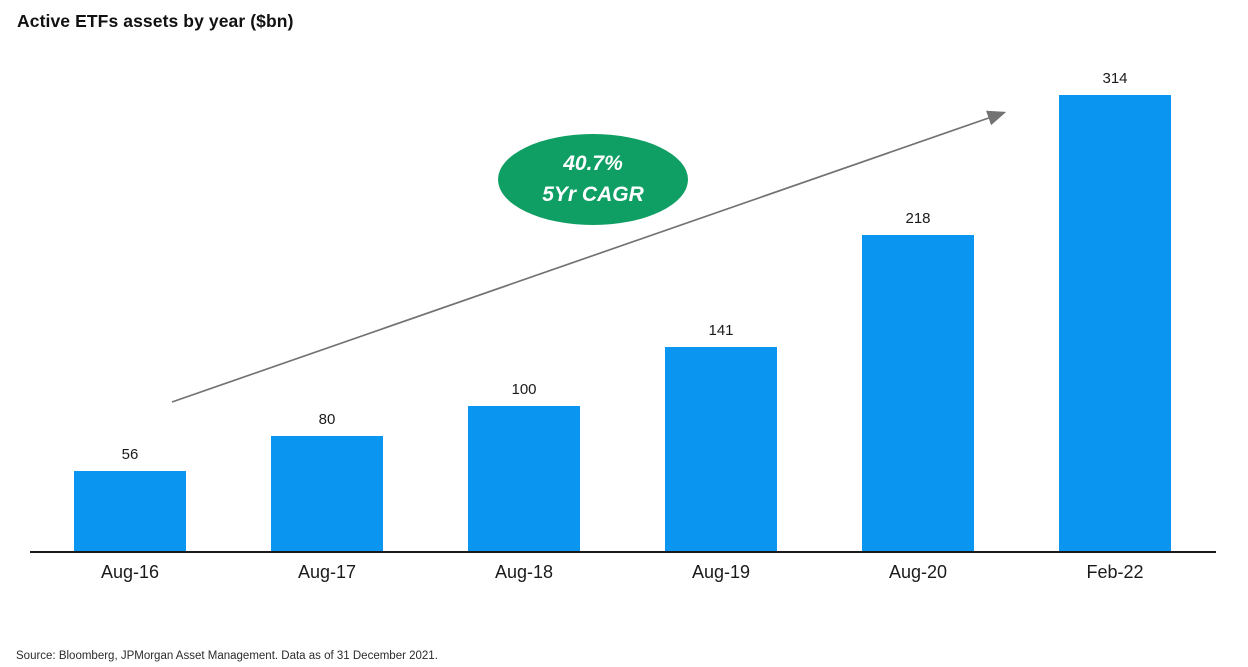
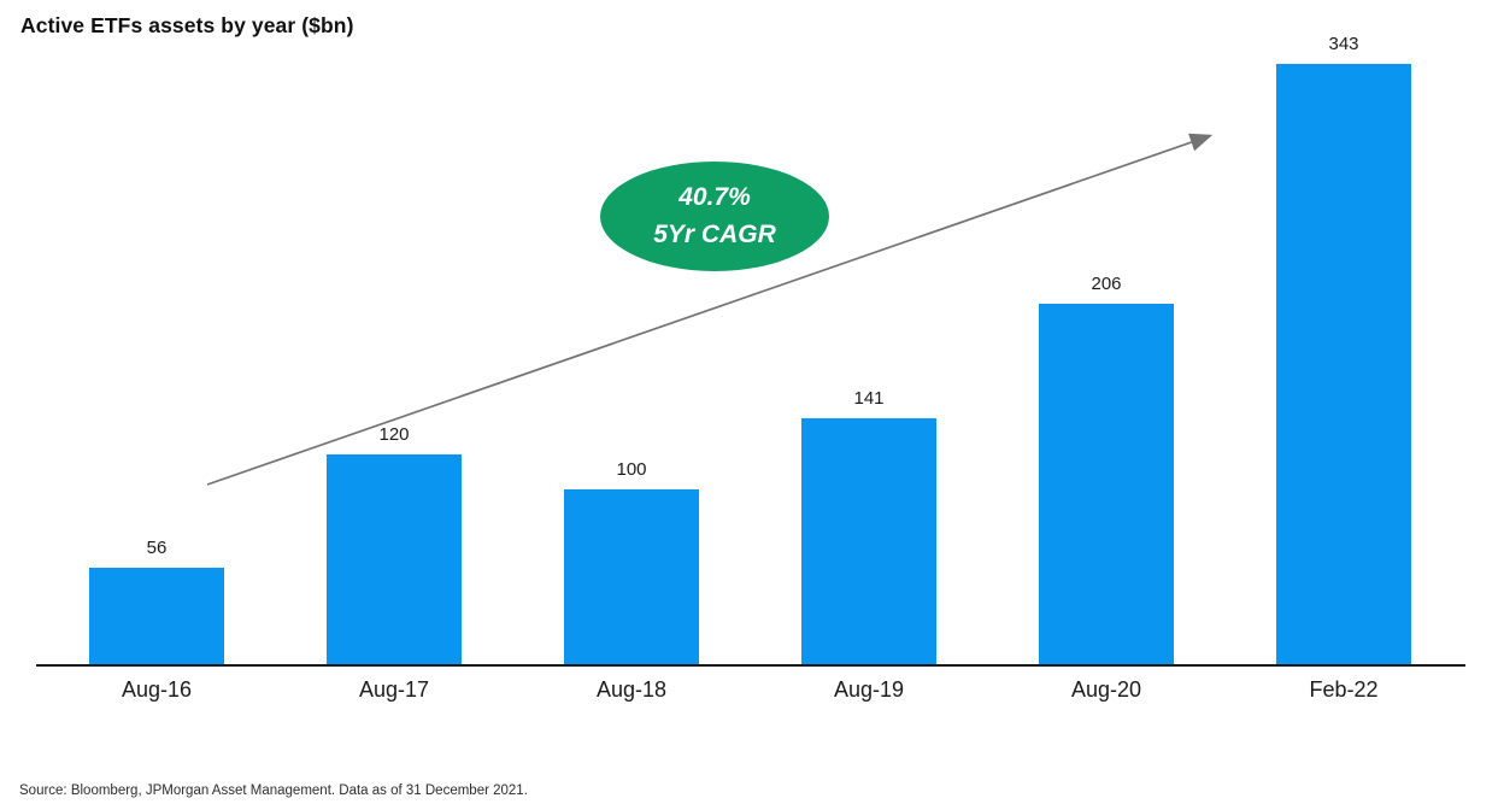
Aug-17: 80 -> 120
Aug-20: 218 -> 206
Feb-22: 314 -> 343
